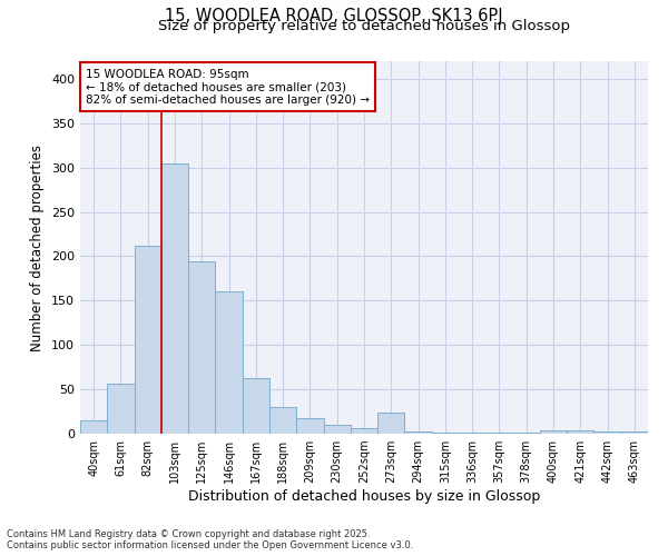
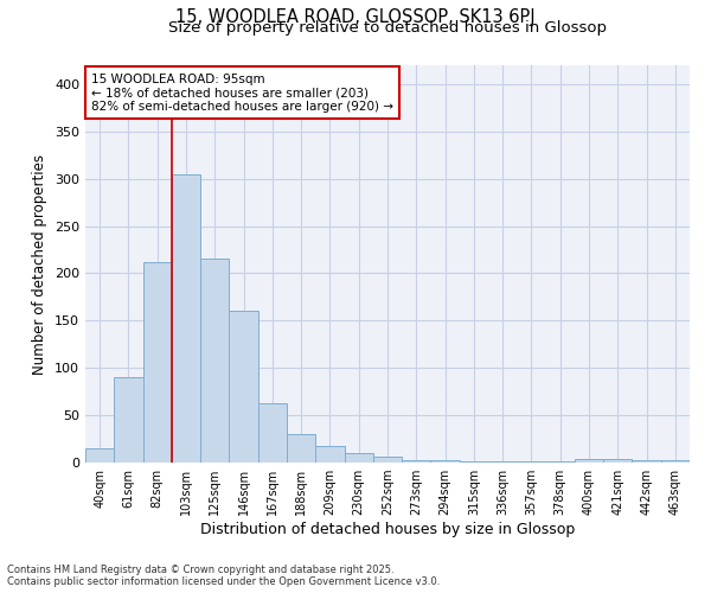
61sqm: 56 -> 90
125sqm: 194 -> 216
273sqm: 24 -> 3
